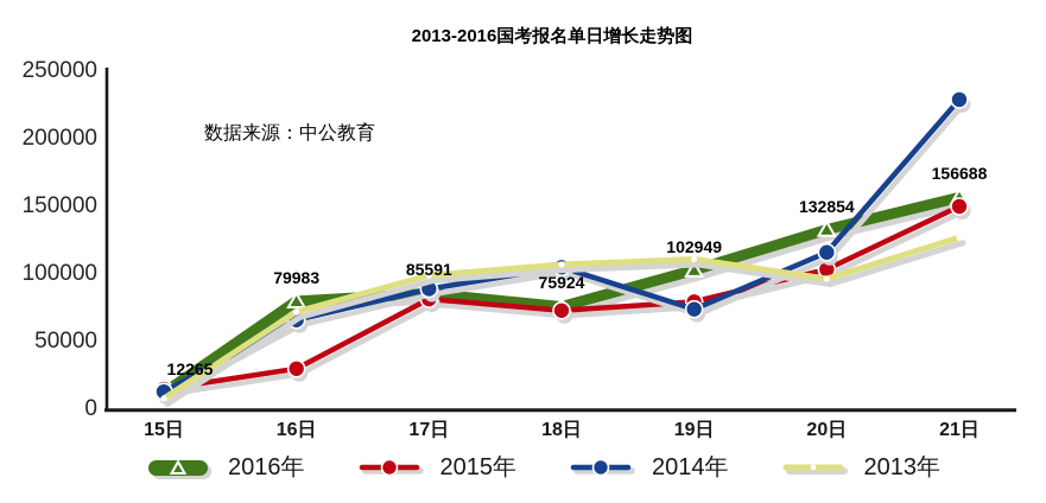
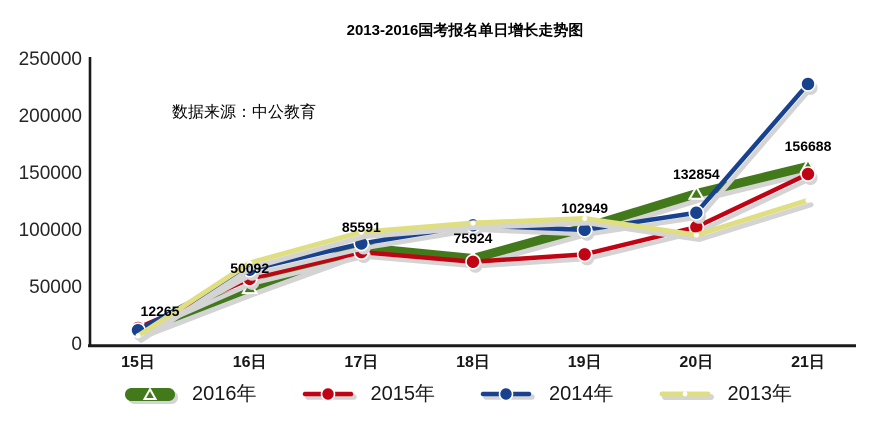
2016年/16日: 79983 -> 50092
2015年/16日: 30000 -> 58000
2014年/19日: 74000 -> 101000
